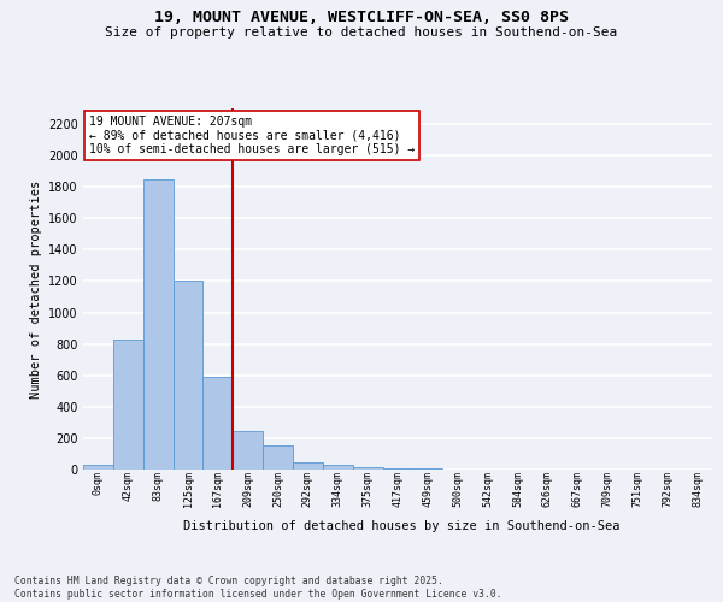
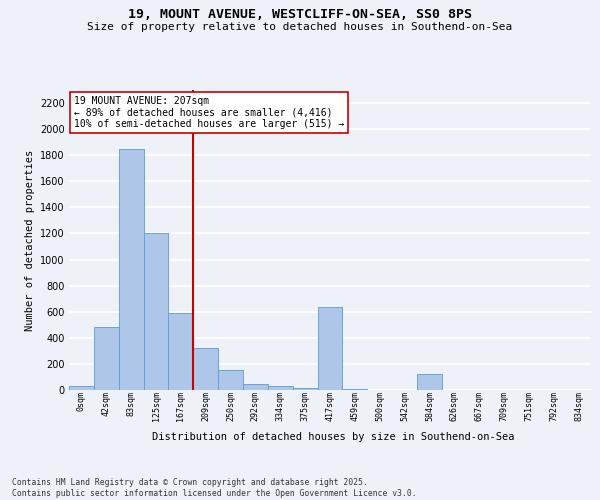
42sqm: 830 -> 480
209sqm: 240 -> 320
417sqm: 10 -> 640
584sqm: 0 -> 120
